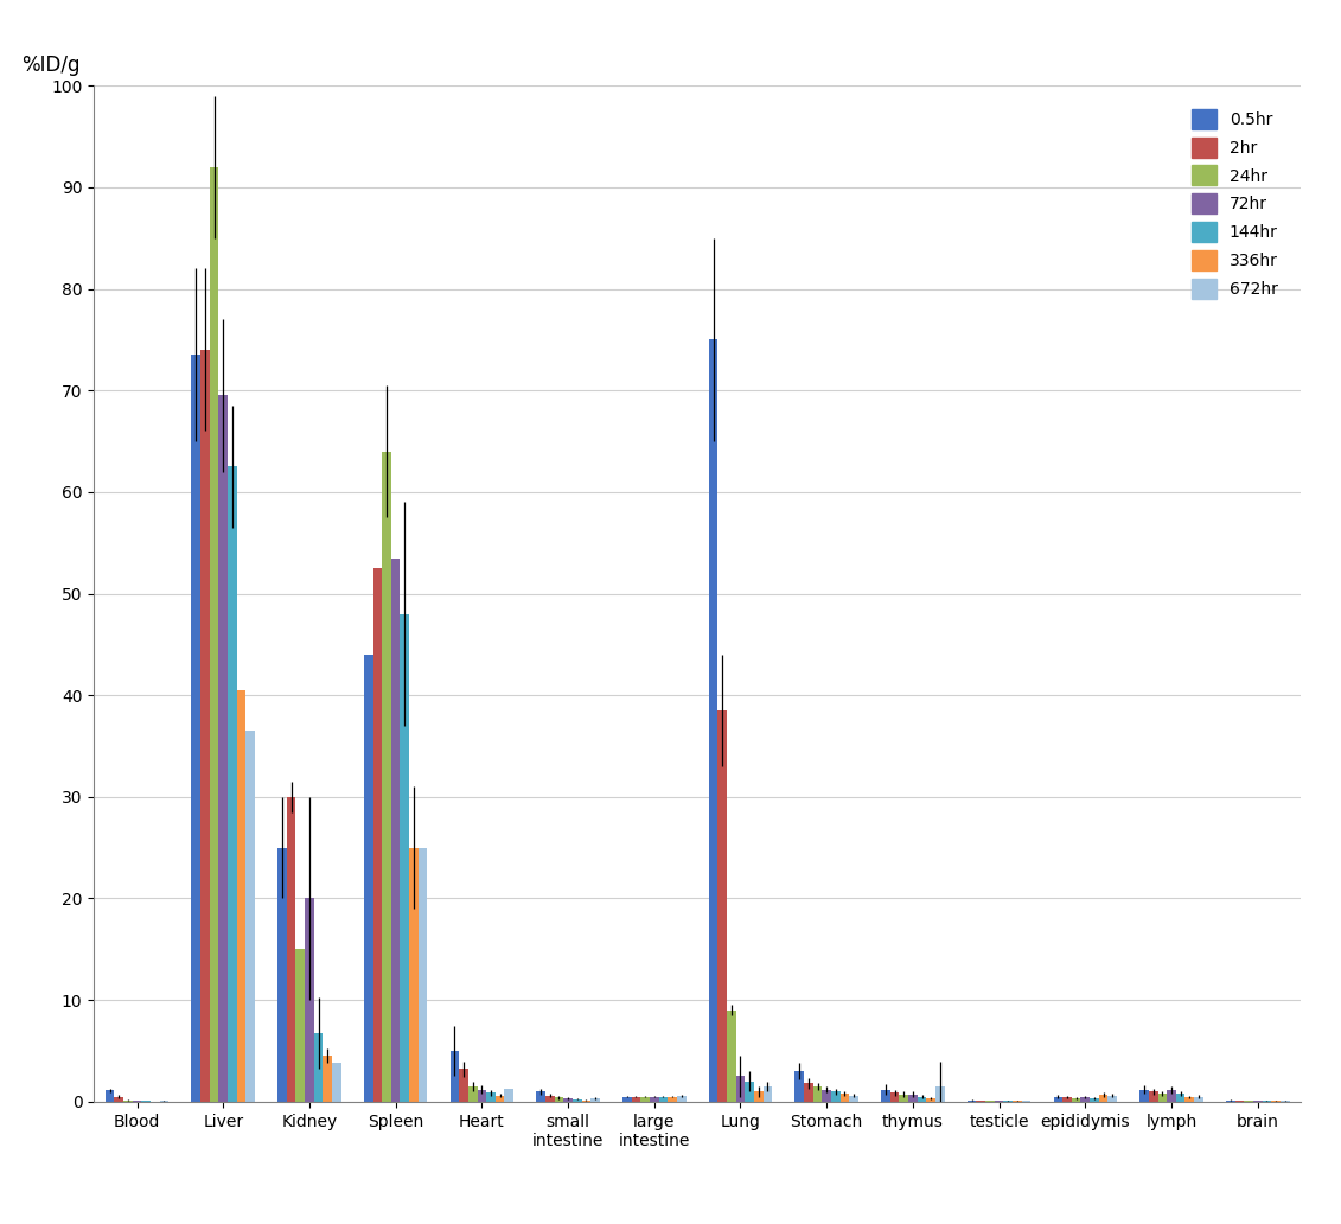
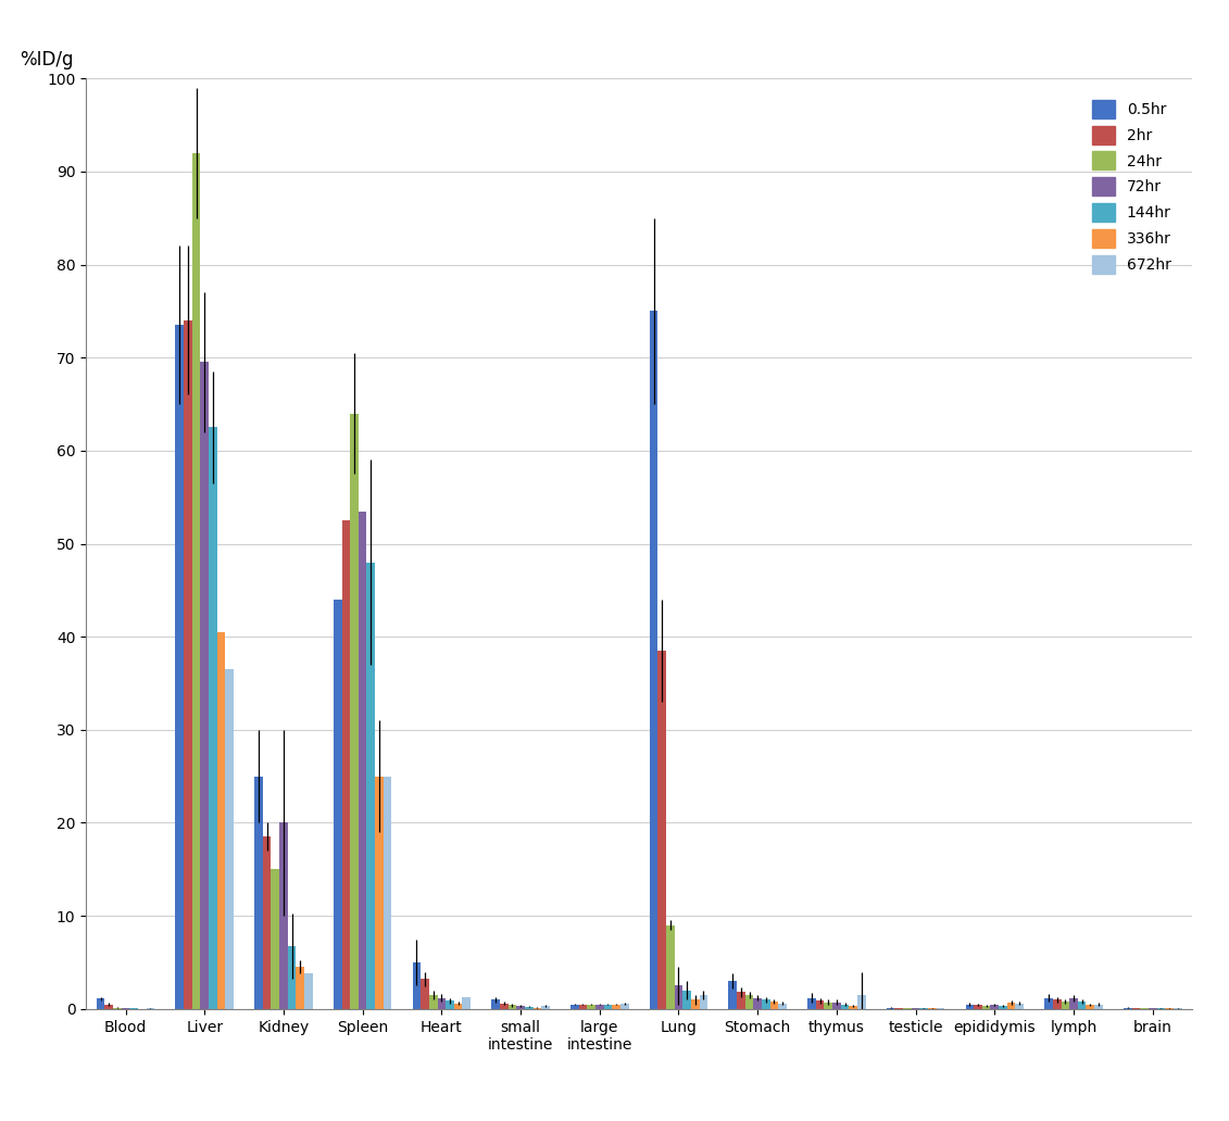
2hr/Kidney: 30.0 -> 18.5
